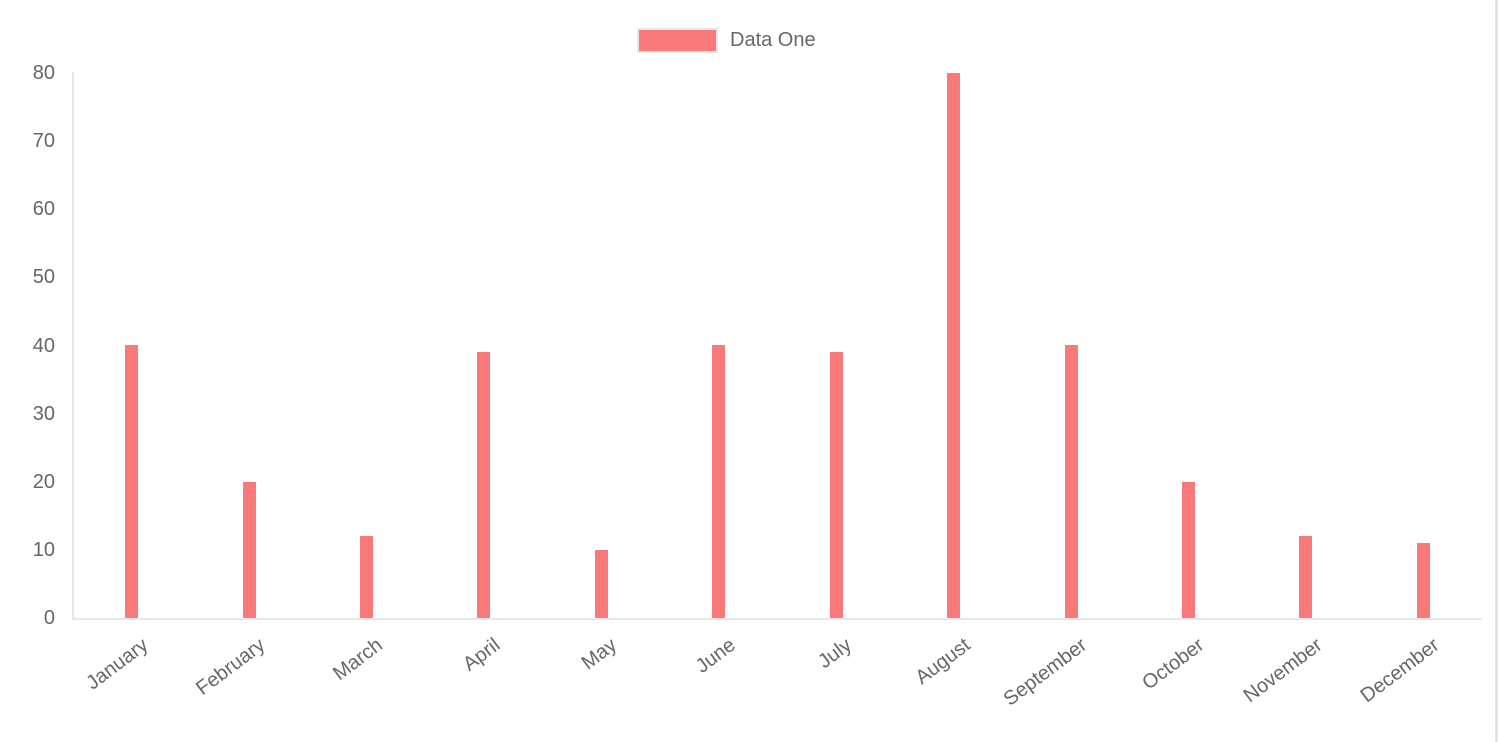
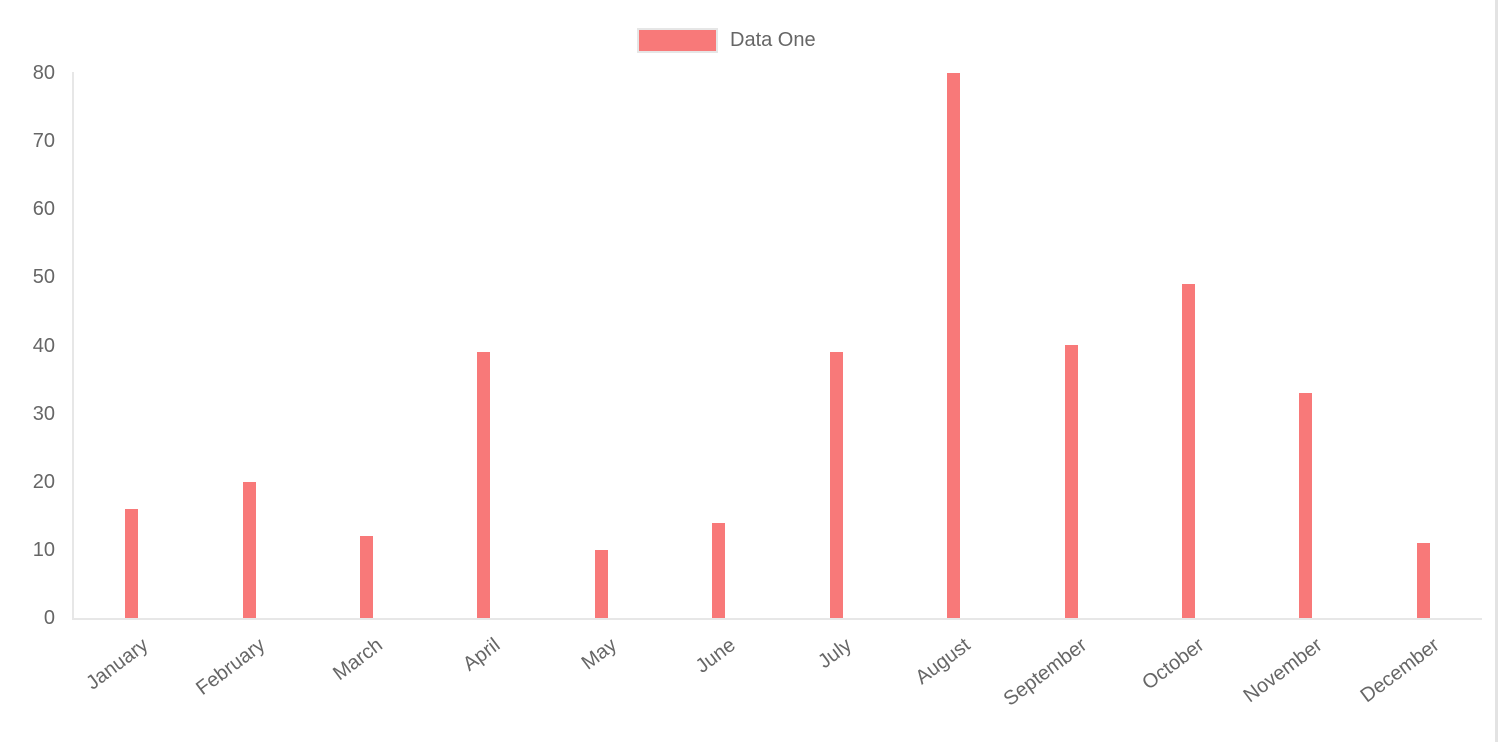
January: 40 -> 16
June: 40 -> 14
October: 20 -> 49
November: 12 -> 33
